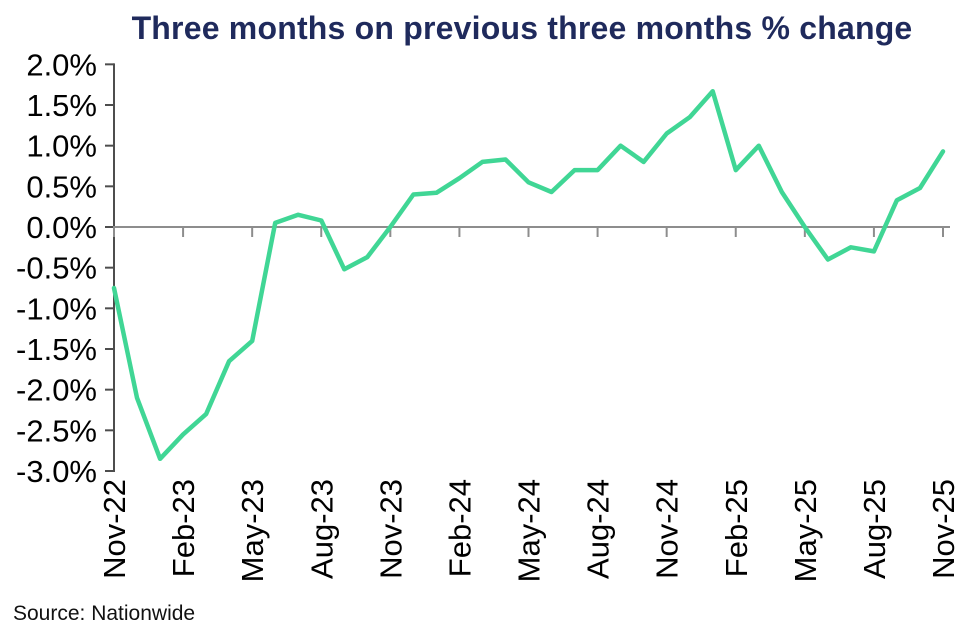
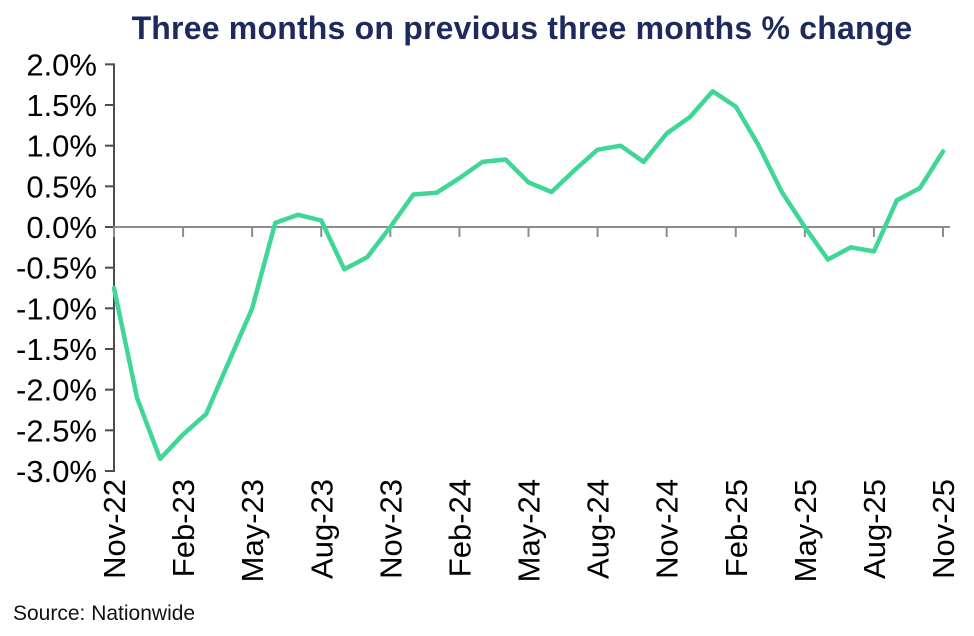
May-23: -1.4% -> -1.0%
Aug-24: 0.7% -> 0.9%
Feb-25: 0.7% -> 1.5%
